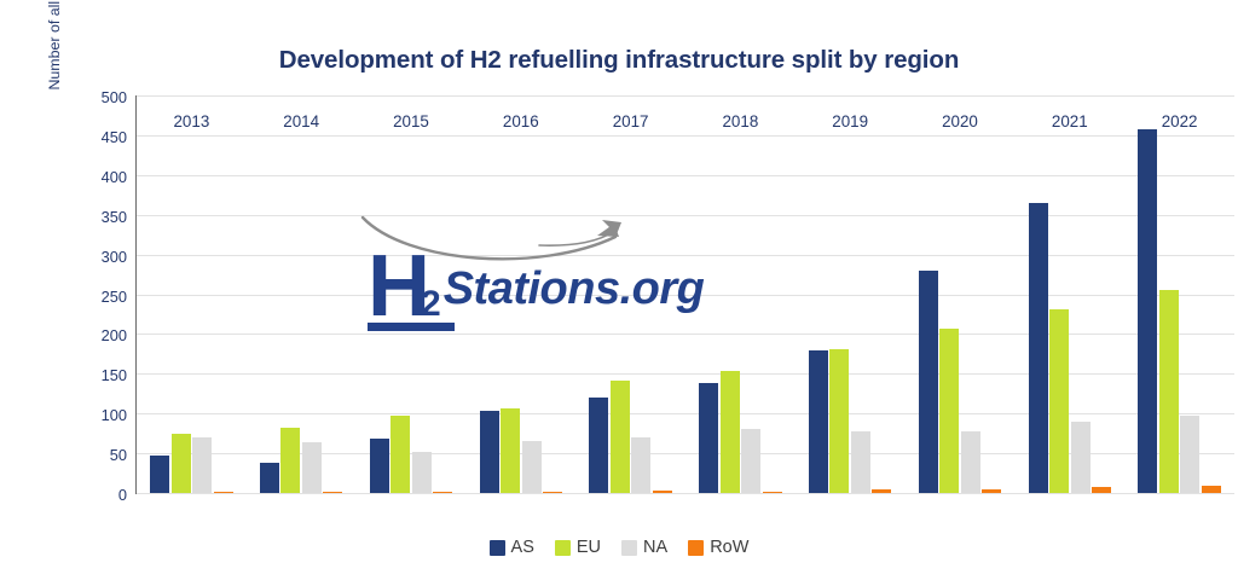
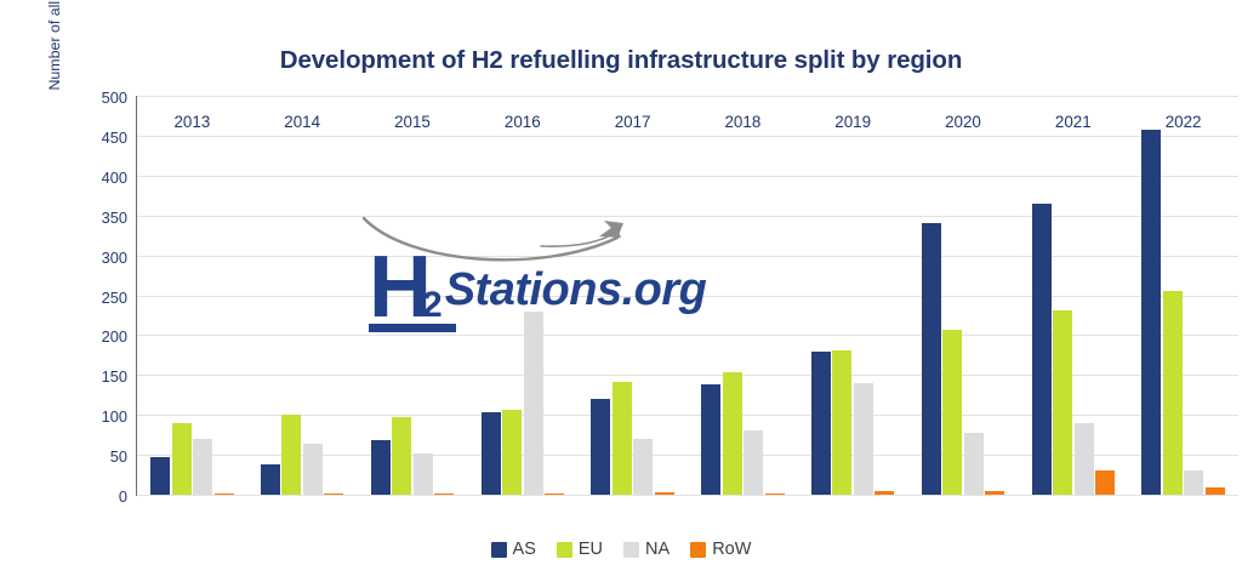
EU/2013: 80 -> 90
EU/2014: 80 -> 100
NA/2016: 70 -> 230
NA/2019: 80 -> 140
AS/2020: 280 -> 340
RoW/2021: 10 -> 30
NA/2022: 100 -> 30
